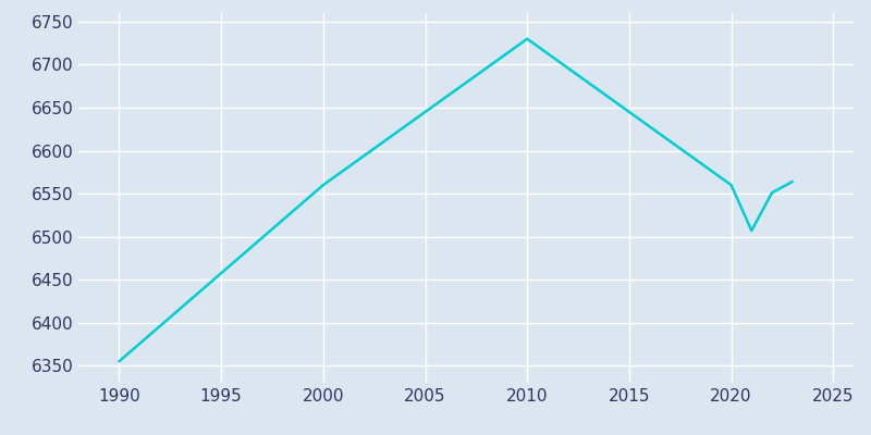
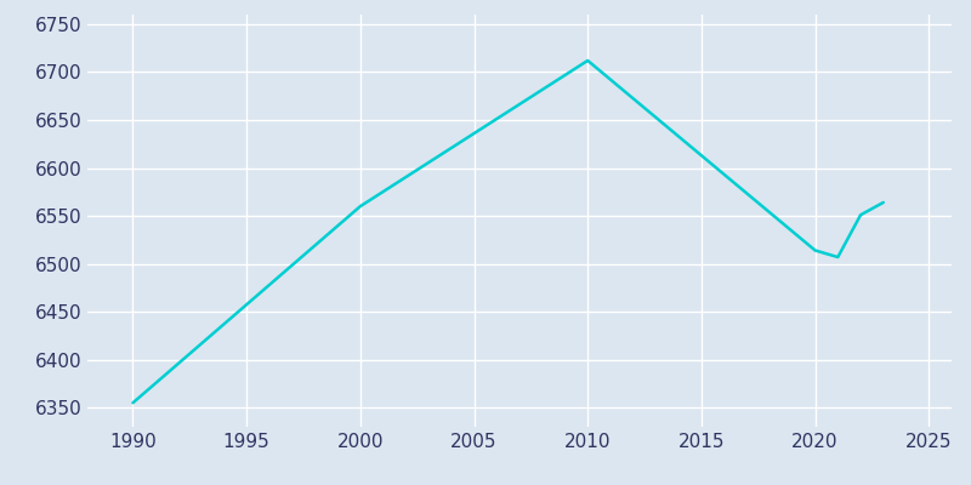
2010: 6730 -> 6712
2020: 6560 -> 6514
